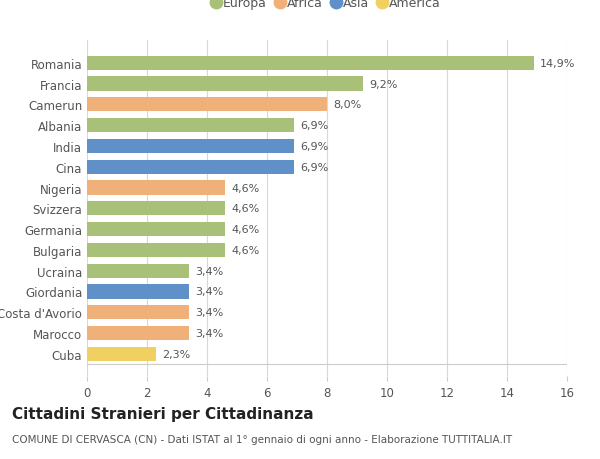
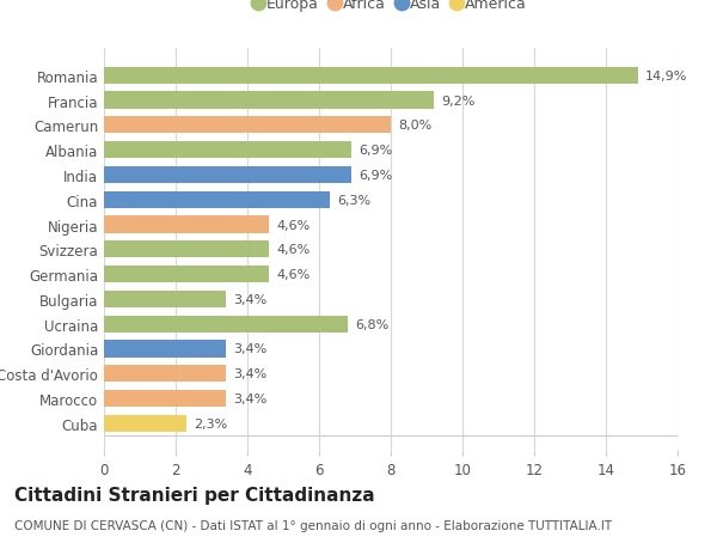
Cina: 6,9% -> 6,3%
Bulgaria: 4,6% -> 3,4%
Ucraina: 3,4% -> 6,8%
